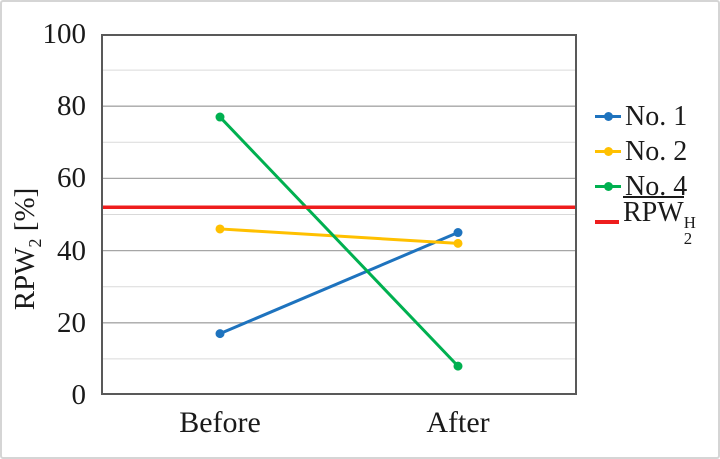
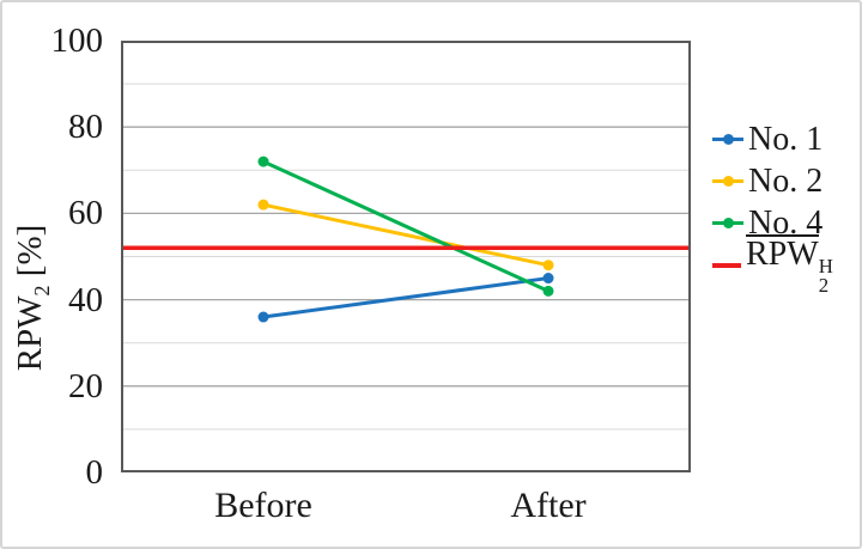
No. 1/Before: 17 -> 36
No. 2/Before: 46 -> 62
No. 4/Before: 77 -> 72
No. 2/After: 42 -> 48
No. 4/After: 8 -> 42
